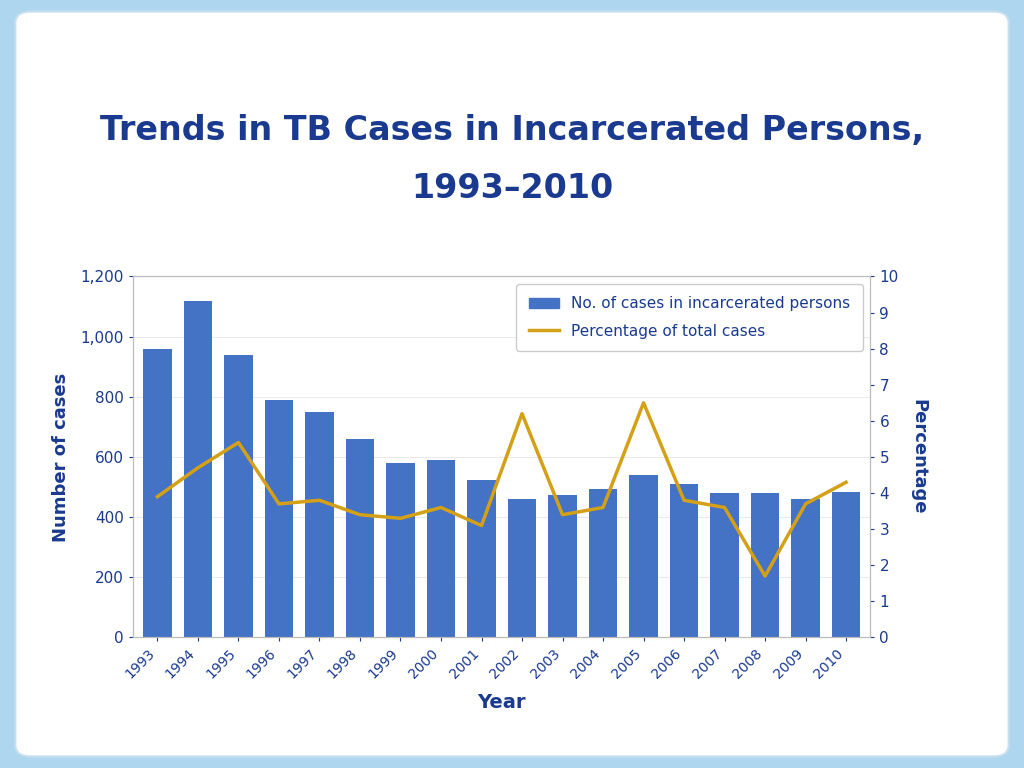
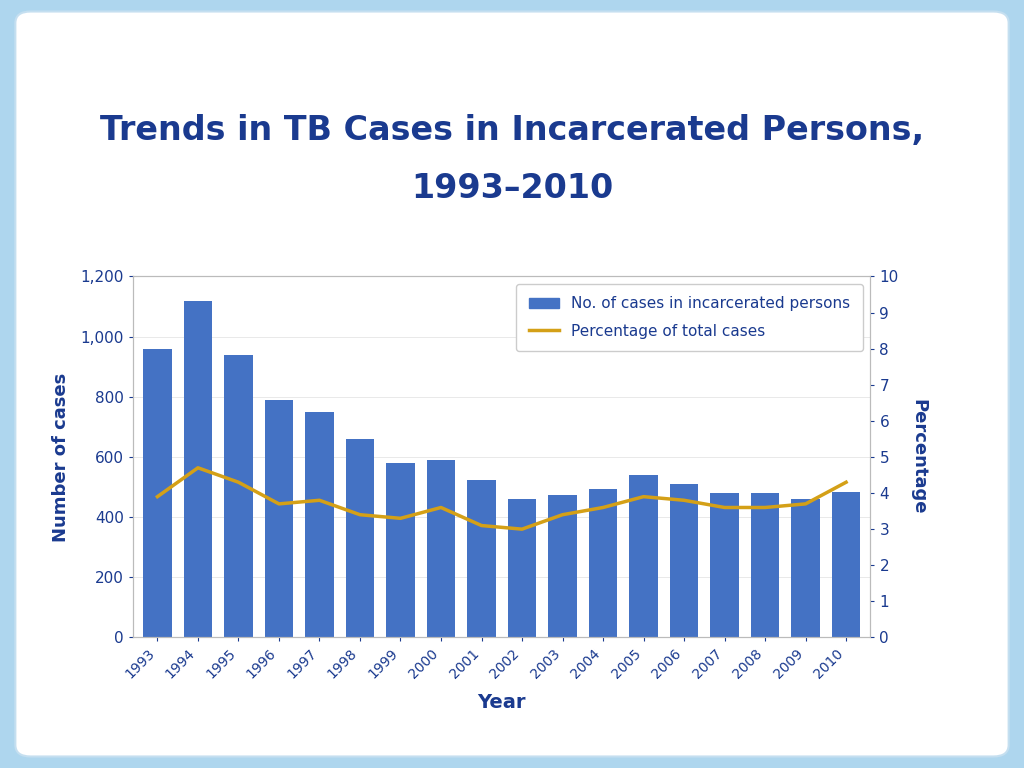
Percentage of total cases/1995: 5.4 -> 4.3
Percentage of total cases/2002: 6.2 -> 3.0
Percentage of total cases/2005: 6.5 -> 3.9
Percentage of total cases/2008: 1.7 -> 3.6
